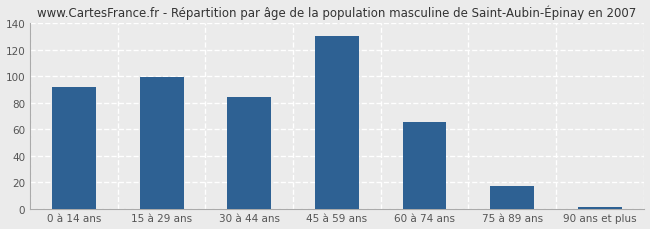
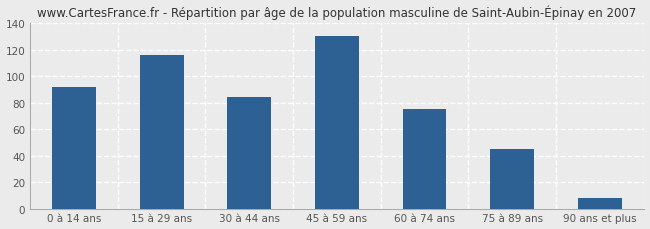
15 à 29 ans: 99 -> 116
60 à 74 ans: 65 -> 75
75 à 89 ans: 17 -> 45
90 ans et plus: 1 -> 8
